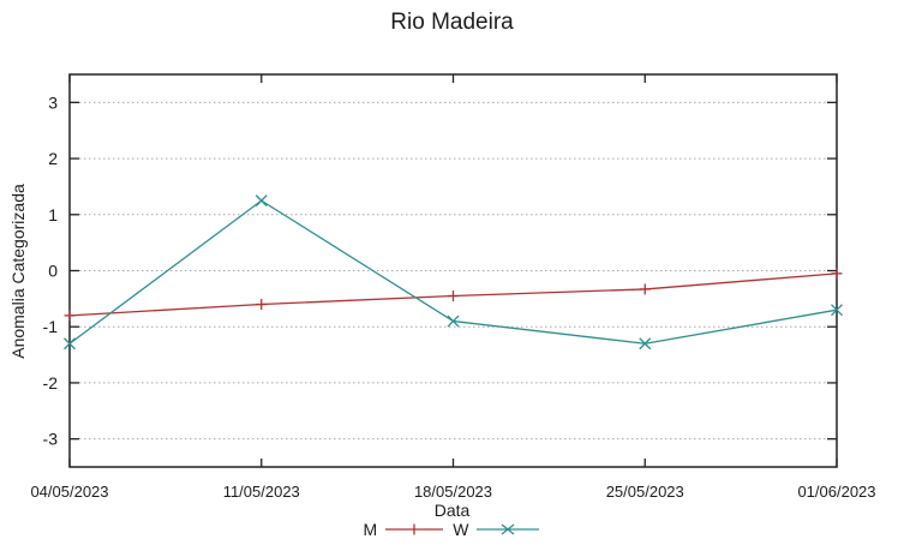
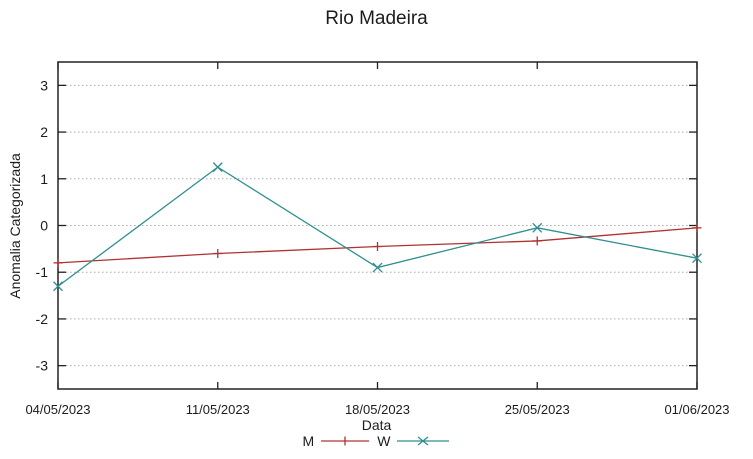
W/25/05/2023: -1.3 -> -0.1
